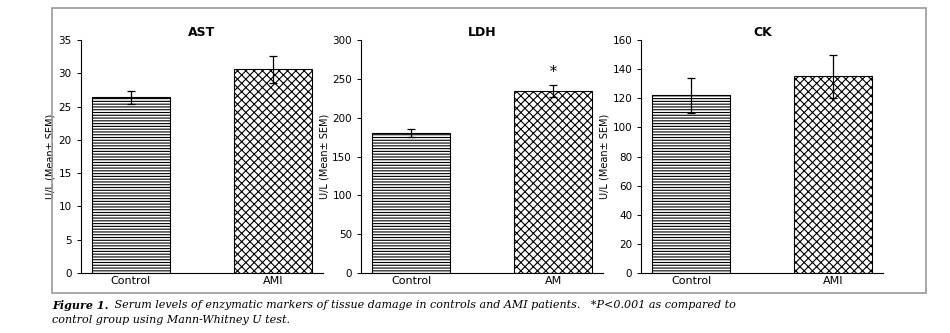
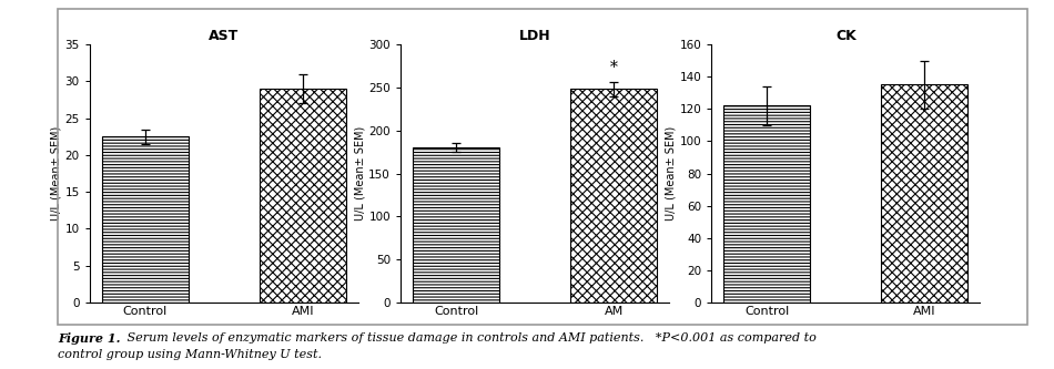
AST/Control: 26.4 -> 22.5
AST/AMI: 30.6 -> 29.0
LDH/AM: 234 -> 248
